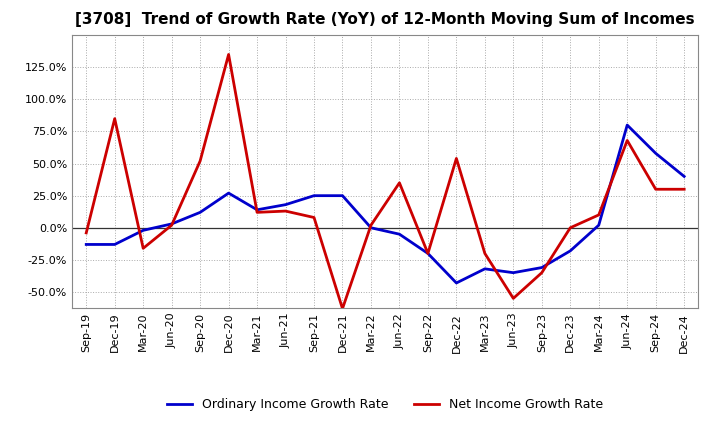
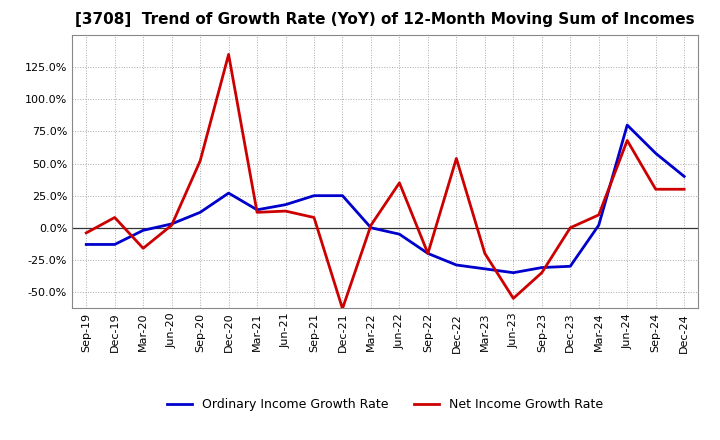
Net Income Growth Rate/Dec-19: 85% -> 8%
Ordinary Income Growth Rate/Dec-22: -43% -> -29%
Ordinary Income Growth Rate/Dec-23: -18% -> -30%
